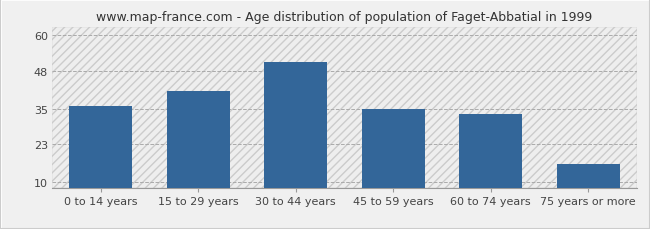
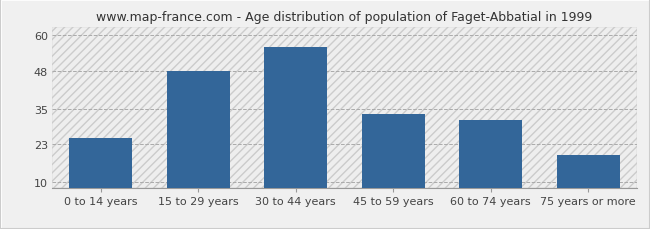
0 to 14 years: 36 -> 25
15 to 29 years: 41 -> 48
30 to 44 years: 51 -> 56
45 to 59 years: 35 -> 33
60 to 74 years: 33 -> 31
75 years or more: 16 -> 19
